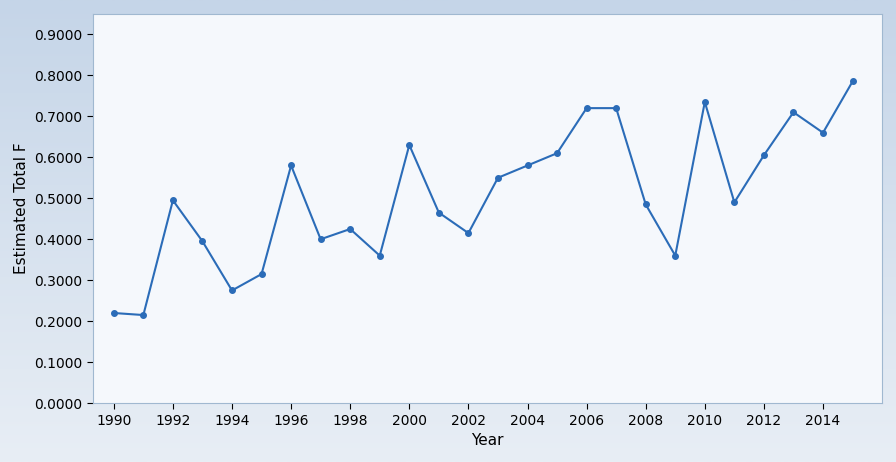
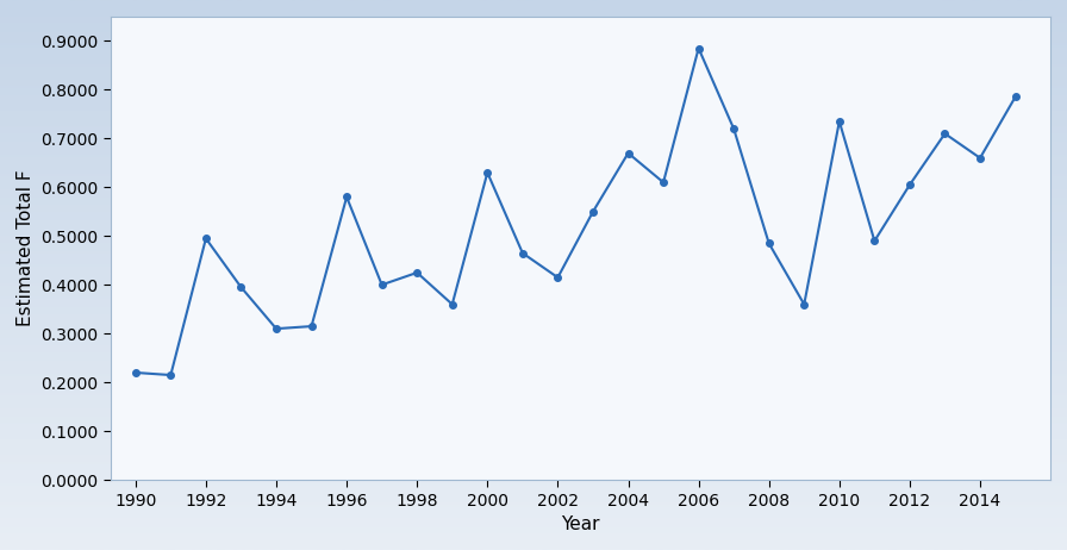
1994: 0.275 -> 0.310
2004: 0.580 -> 0.670
2006: 0.720 -> 0.885
